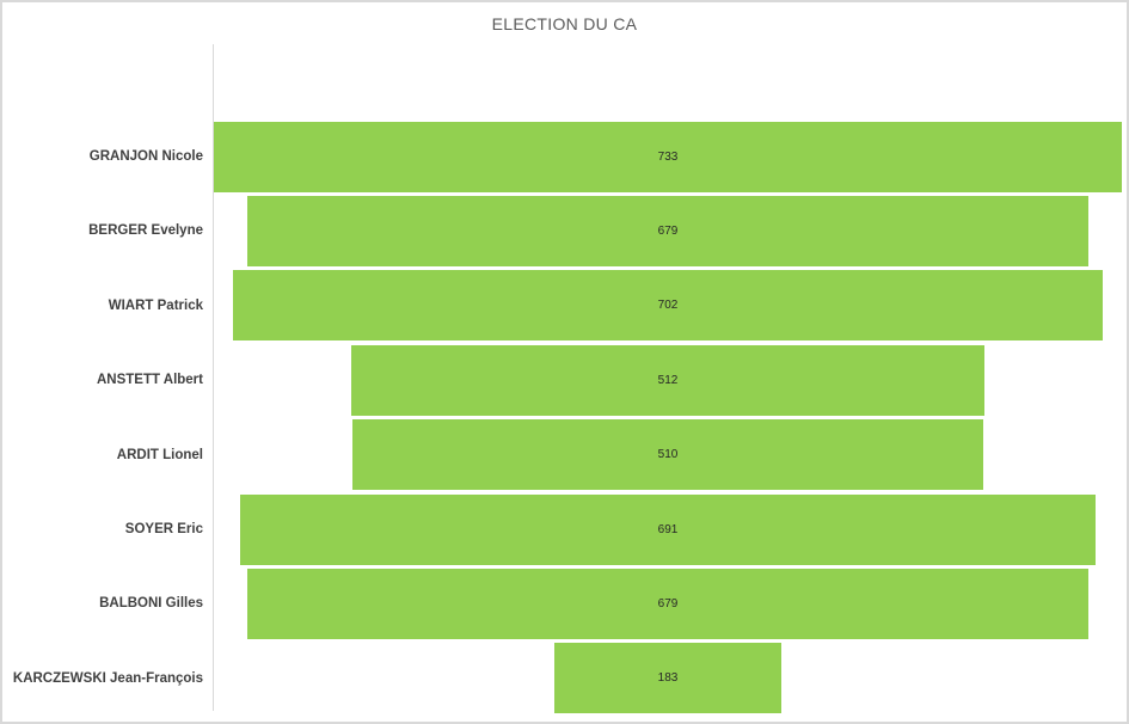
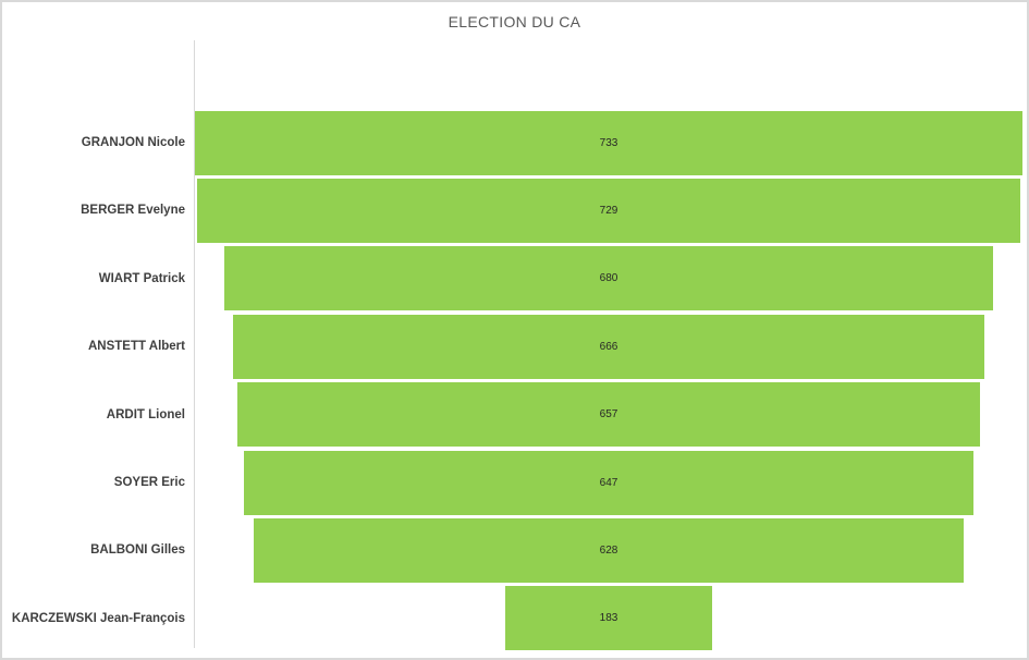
BERGER Evelyne: 679 -> 729
WIART Patrick: 702 -> 680
ANSTETT Albert: 512 -> 666
ARDIT Lionel: 510 -> 657
SOYER Eric: 691 -> 647
BALBONI Gilles: 679 -> 628
